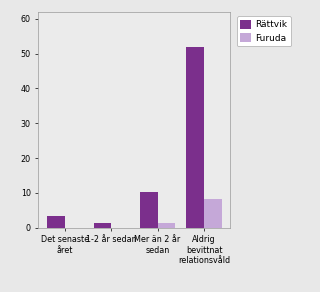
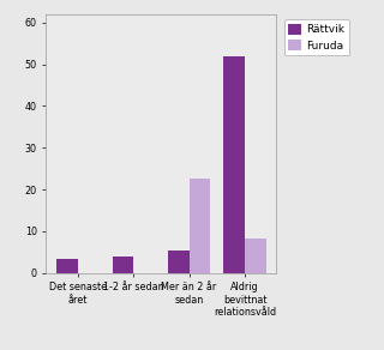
Rättvik/1-2 år sedan: 1.5 -> 4.0
Rättvik/Mer än 2 år sedan: 10.2 -> 5.5
Furuda/Mer än 2 år sedan: 1.3 -> 22.5
